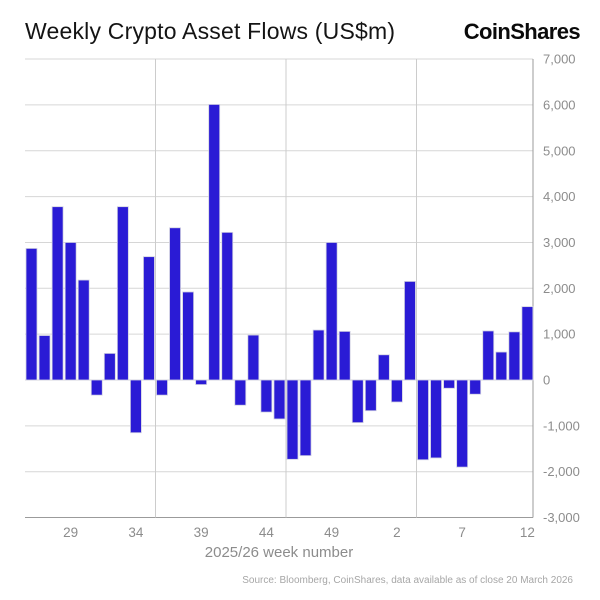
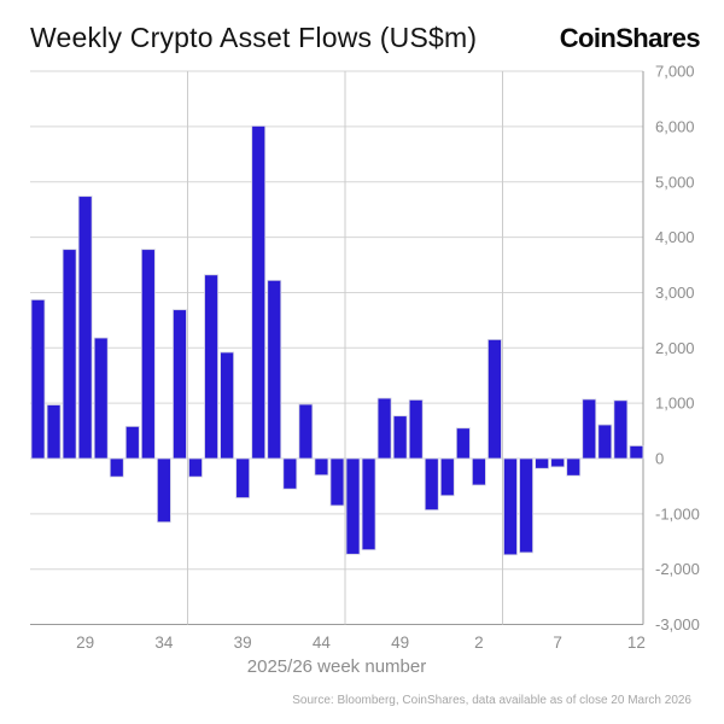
29: 3000 -> 4700
39: -100 -> -700
44: -700 -> -300
49: 3000 -> 800
7: -1900 -> -200
12: 1600 -> 200
